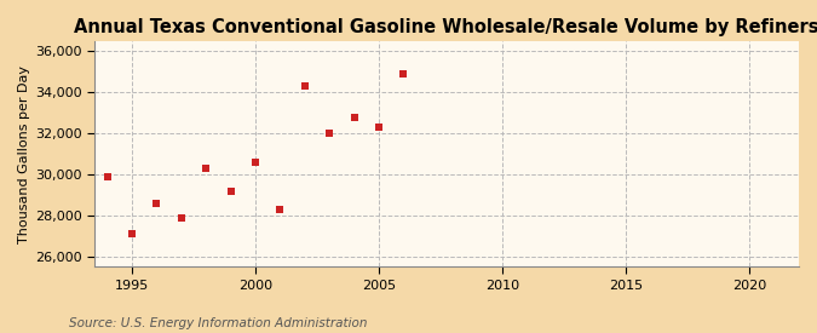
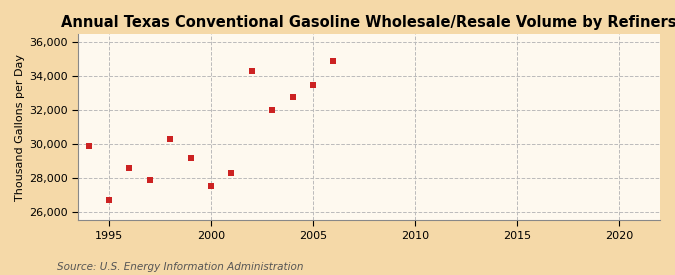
1995: 27,100 -> 26,700
2000: 30,600 -> 27,500
2005: 32,300 -> 33,500
